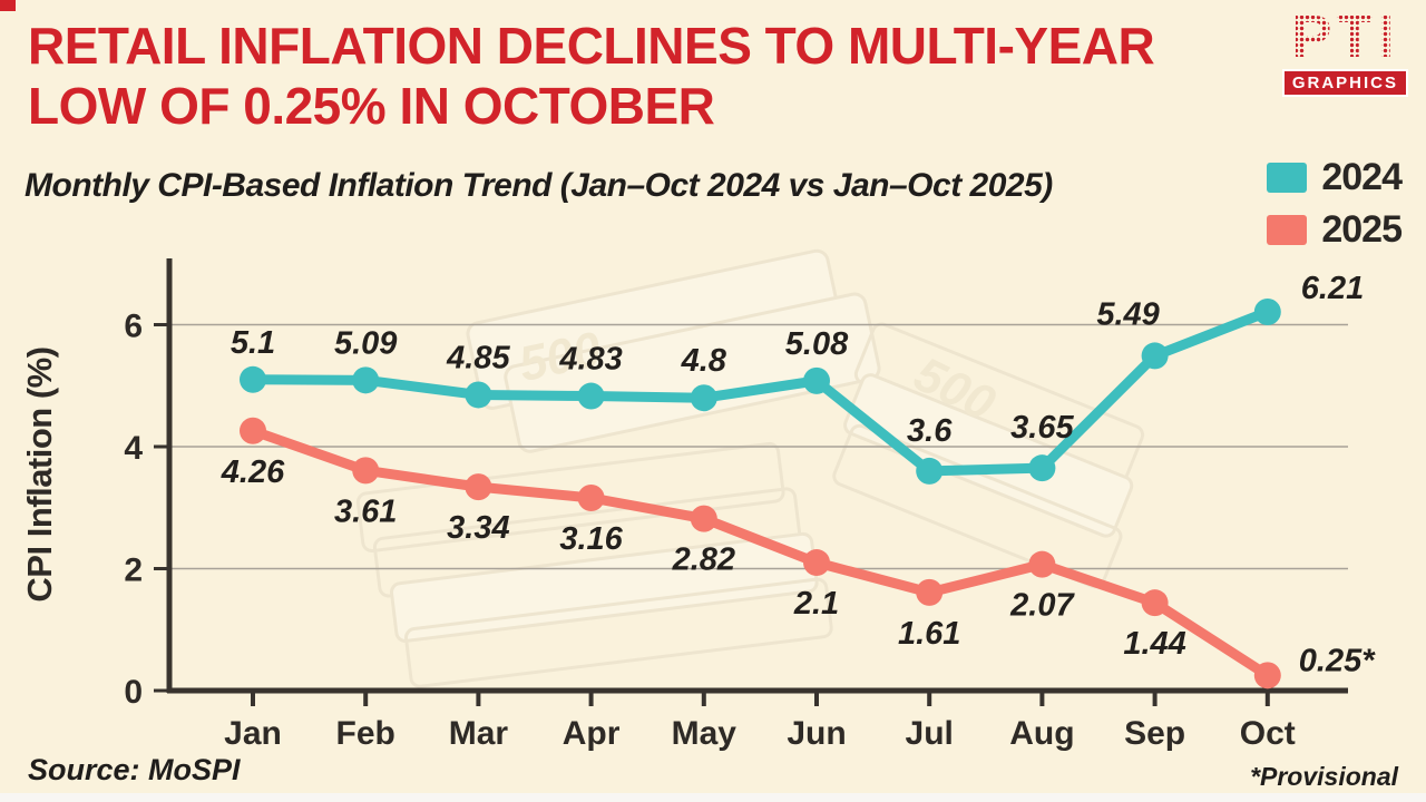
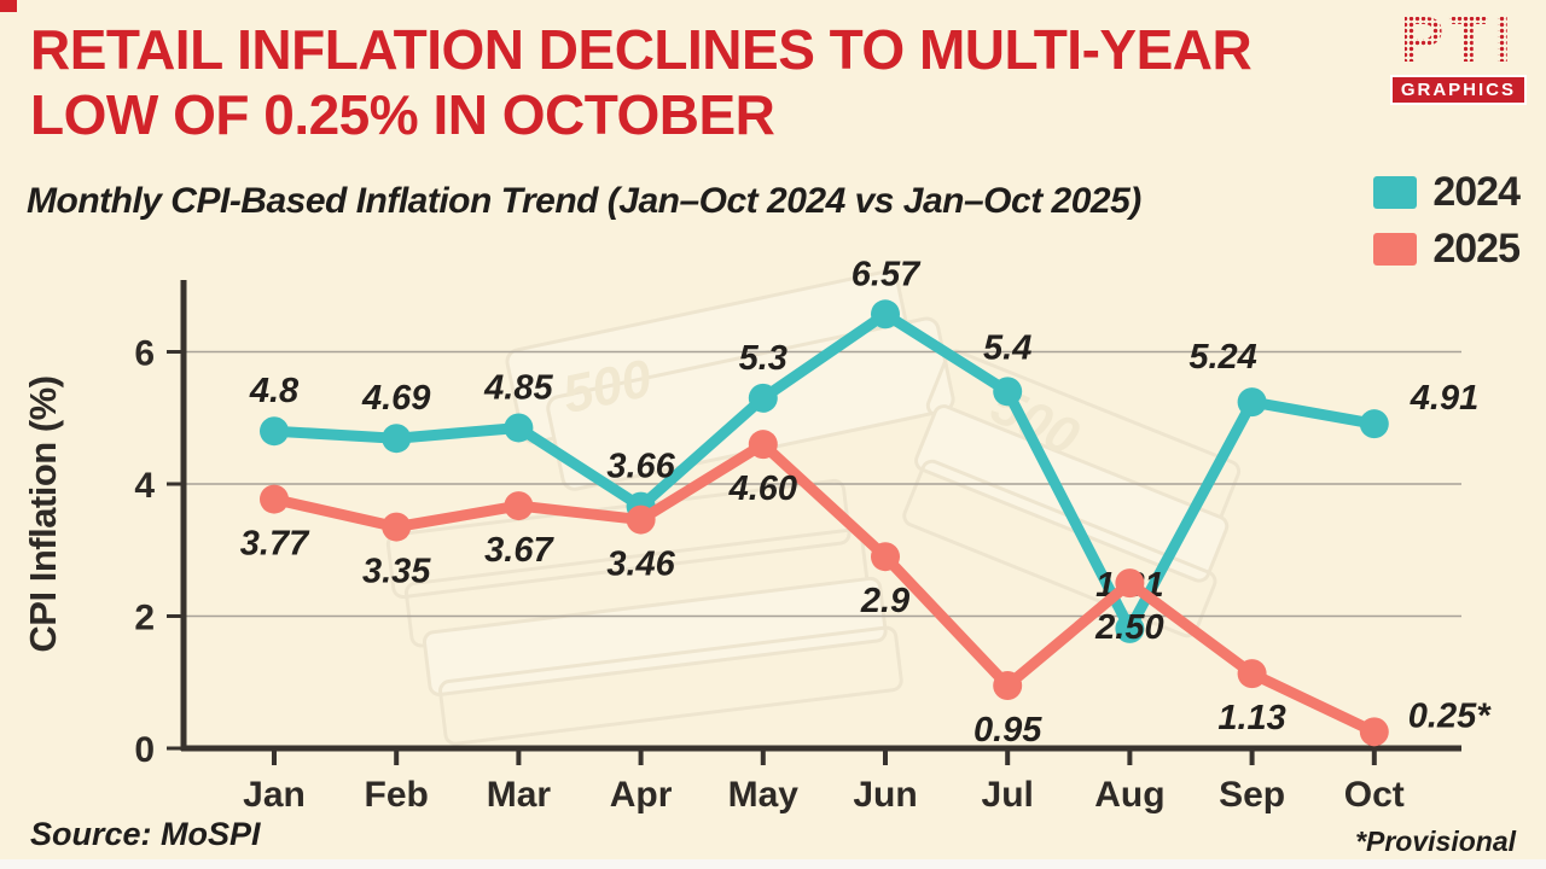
2024/Jan: 5.1 -> 4.8
2025/Jan: 4.26 -> 3.77
2024/Feb: 5.09 -> 4.69
2025/Feb: 3.61 -> 3.35
2025/Mar: 3.34 -> 3.67
2024/Apr: 4.83 -> 3.66
2025/Apr: 3.16 -> 3.46
2024/May: 4.8 -> 5.3
2025/May: 2.82 -> 4.60
2024/Jun: 5.08 -> 6.57
2025/Jun: 2.1 -> 2.9
2024/Jul: 3.6 -> 5.4
2025/Jul: 1.61 -> 0.95
2024/Aug: 3.65 -> 1.81
2025/Aug: 2.07 -> 2.50
2024/Sep: 5.49 -> 5.24
2025/Sep: 1.44 -> 1.13
2024/Oct: 6.21 -> 4.91
